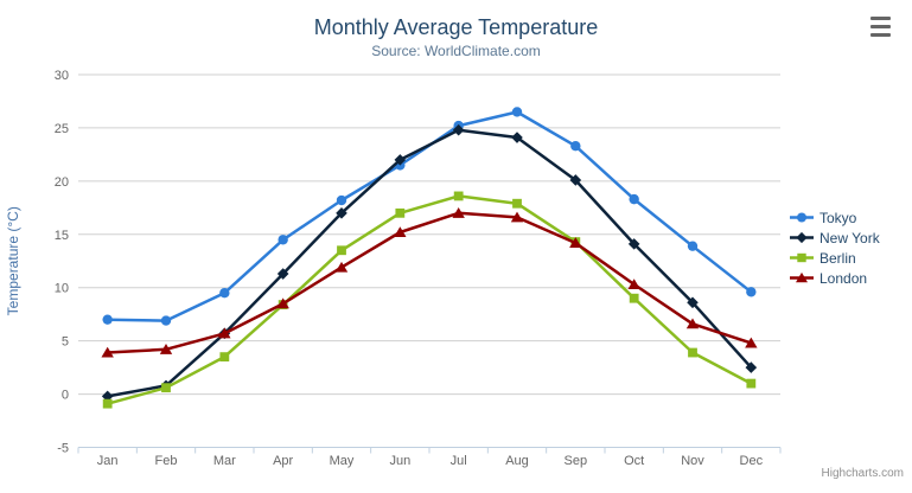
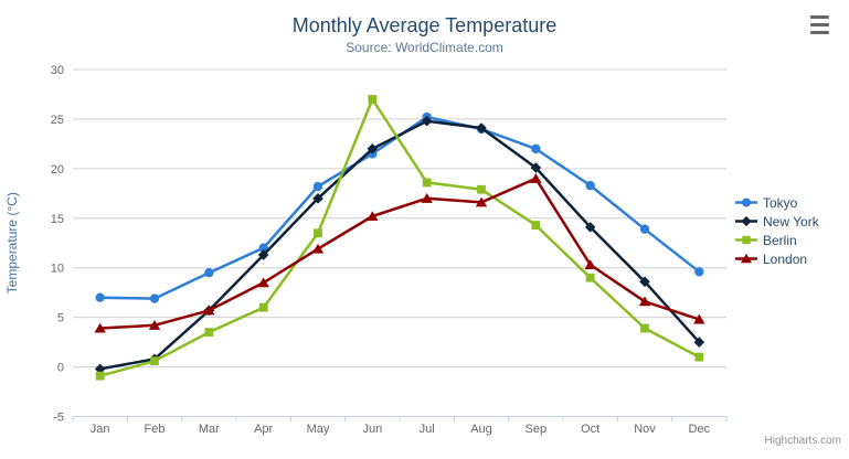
Tokyo/Apr: 14 -> 12
Berlin/Apr: 8 -> 6
Berlin/Jun: 17 -> 27
Tokyo/Aug: 26 -> 24
Tokyo/Sep: 23 -> 22
London/Sep: 14 -> 19
